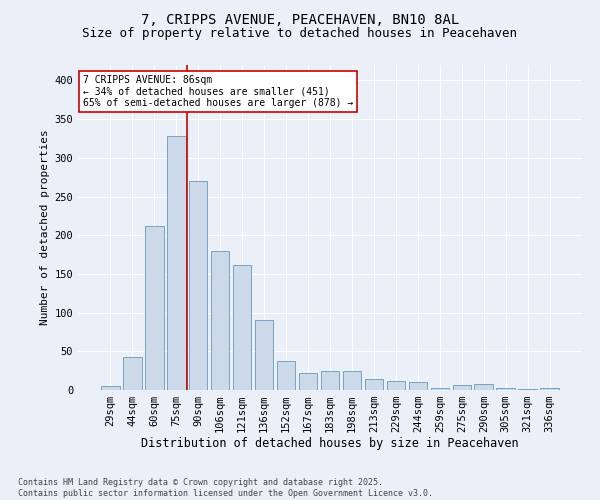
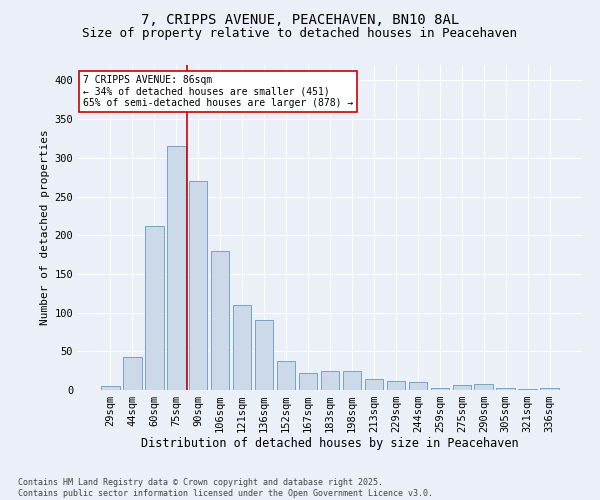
75sqm: 328 -> 315
121sqm: 162 -> 110
